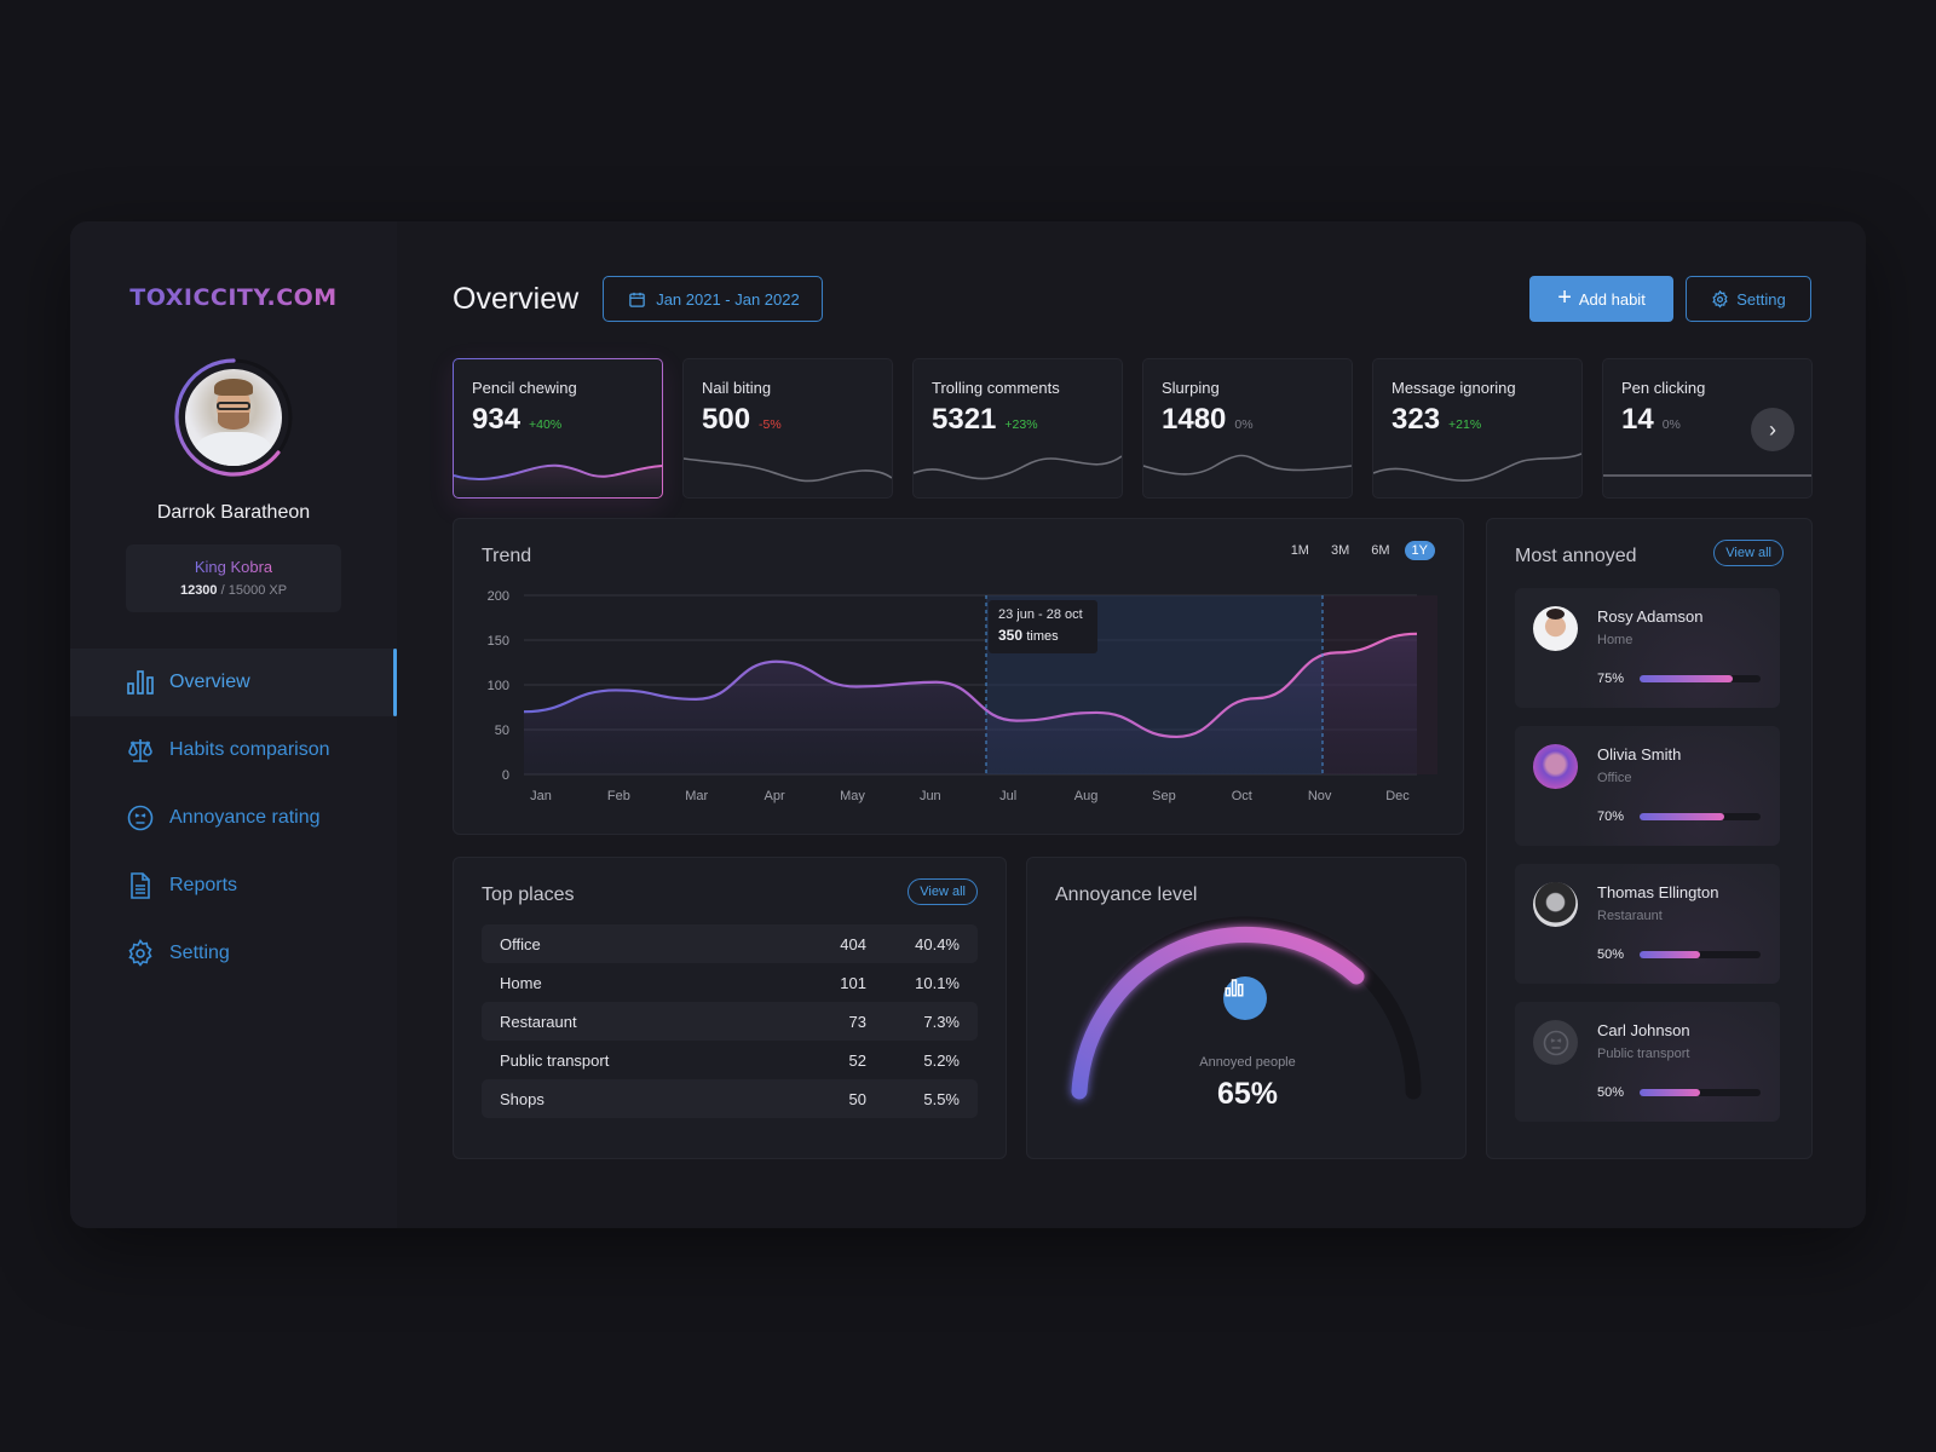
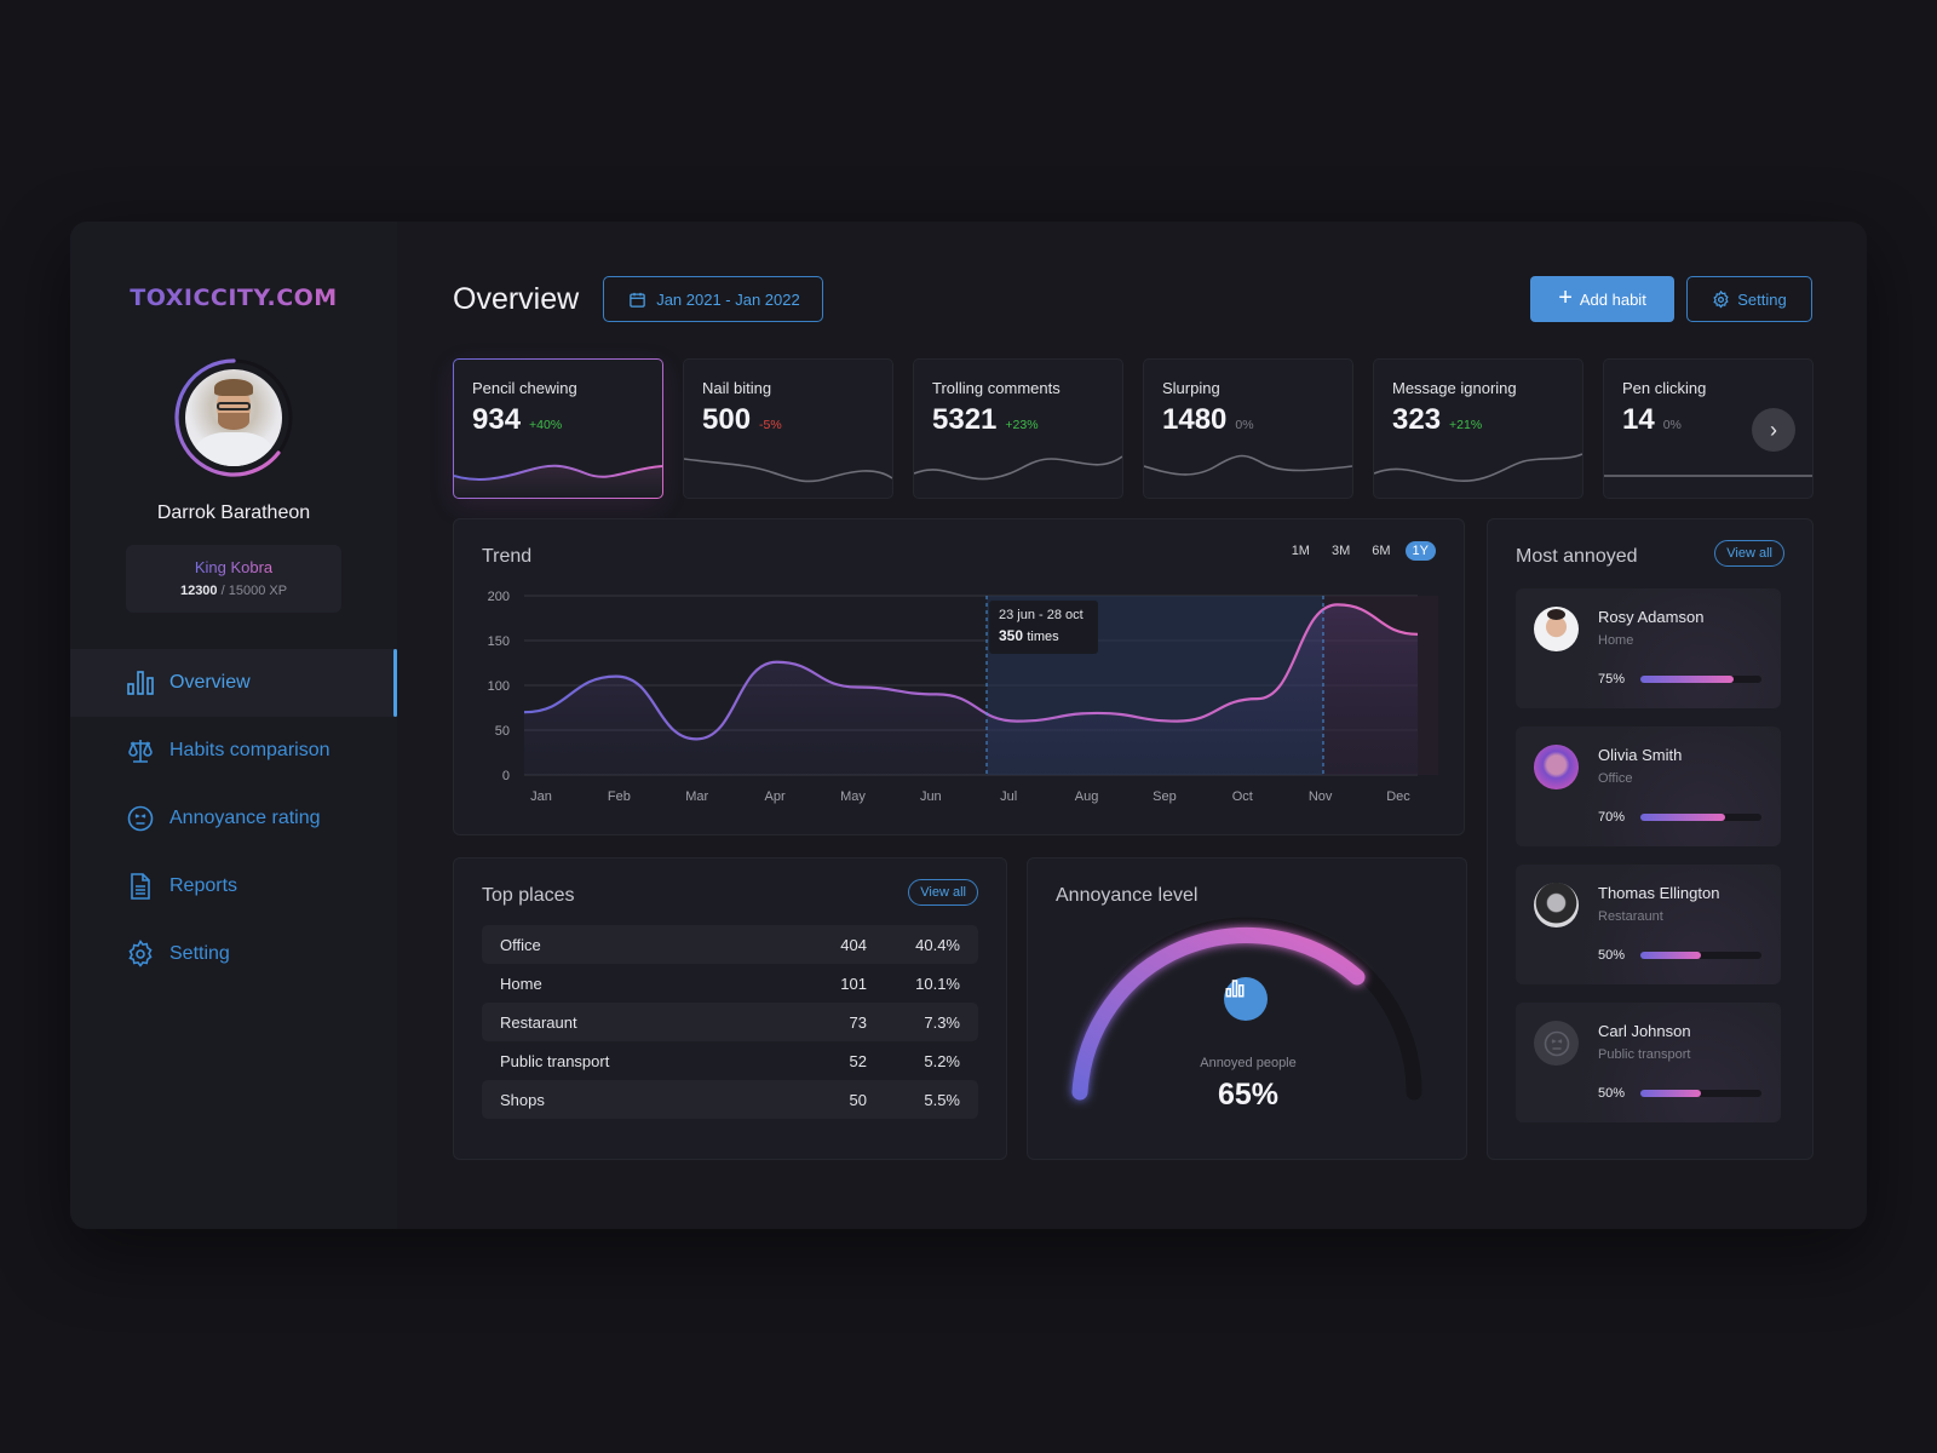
Feb: 90 -> 110
Mar: 80 -> 40
Jun: 100 -> 90
Sep: 40 -> 60
Nov: 140 -> 190
